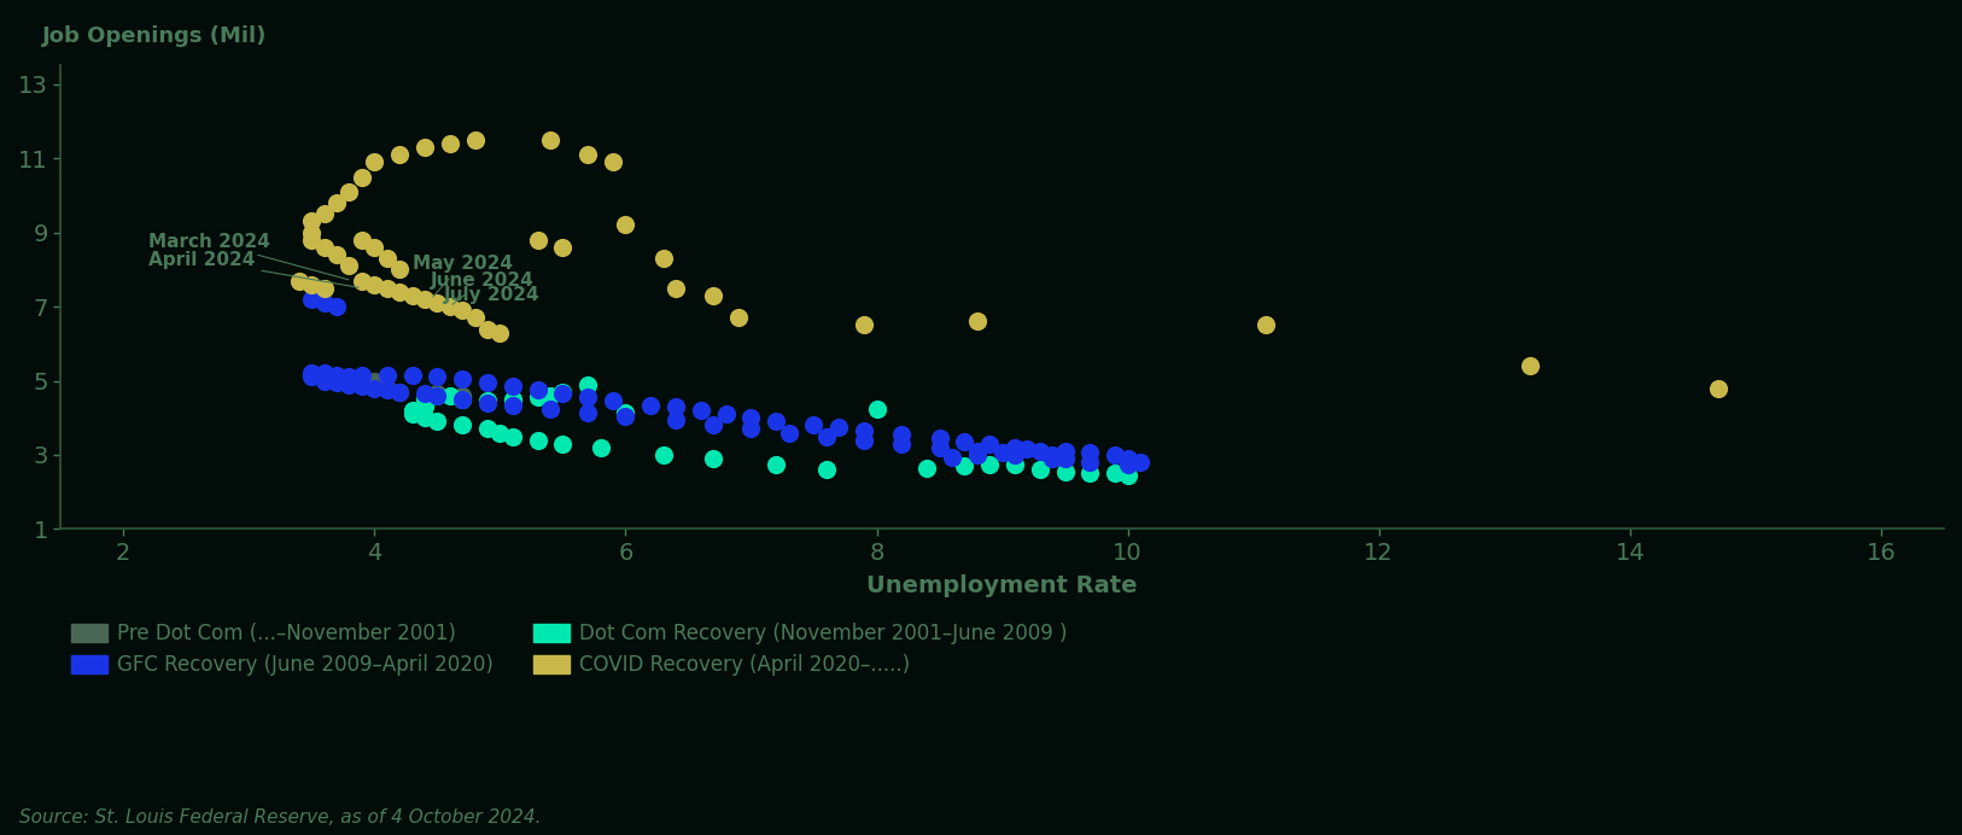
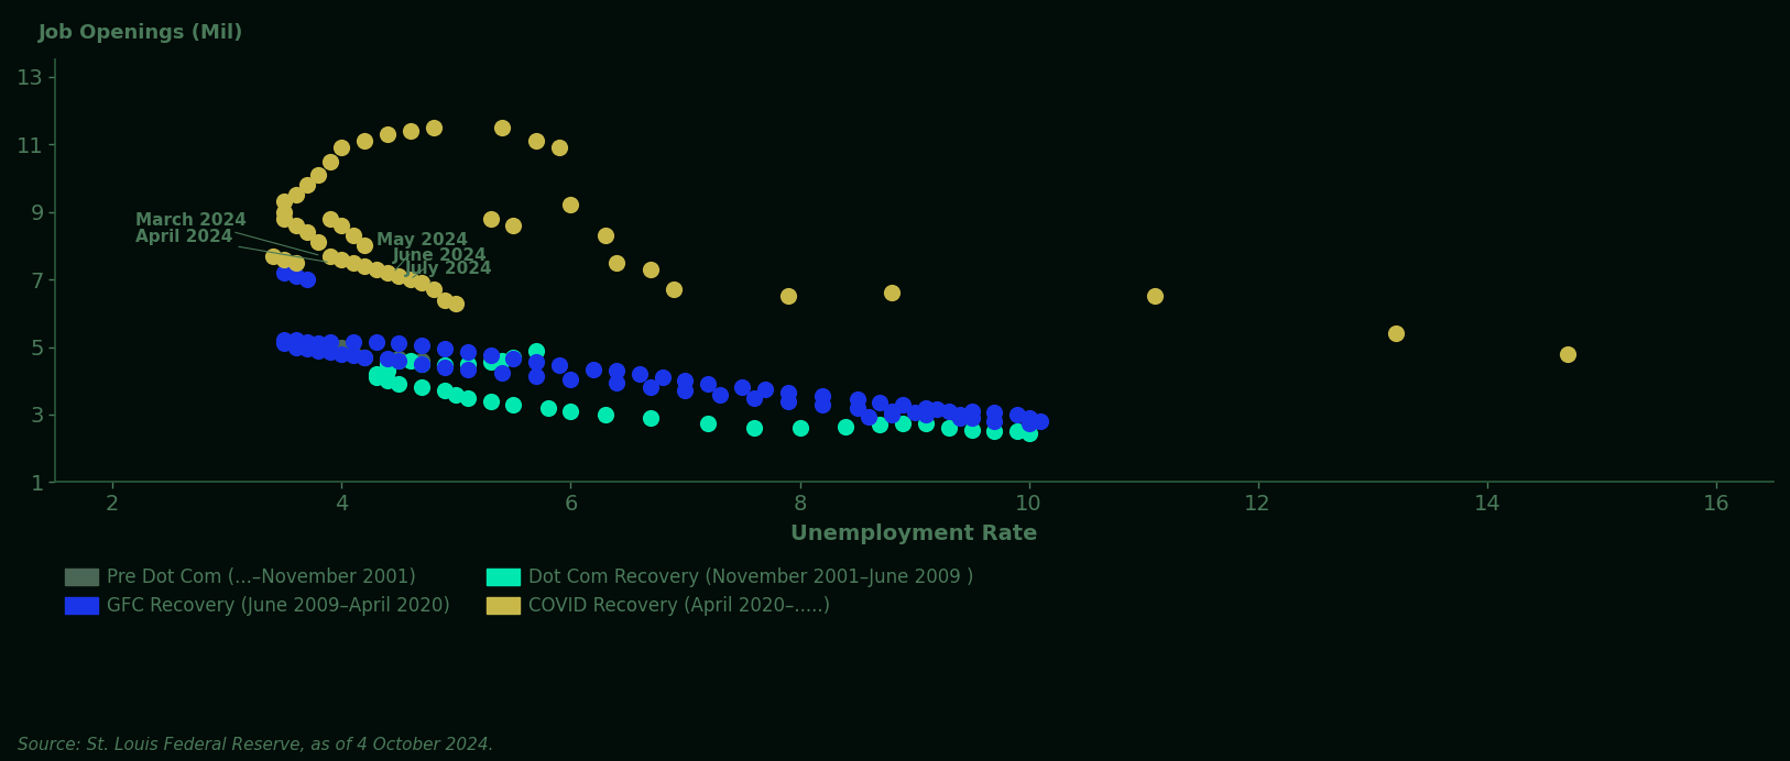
Dot Com Recovery (November 2001–June 2009 )/6: 4.15 -> 3.10
Dot Com Recovery (November 2001–June 2009 )/8: 4.25 -> 2.60
